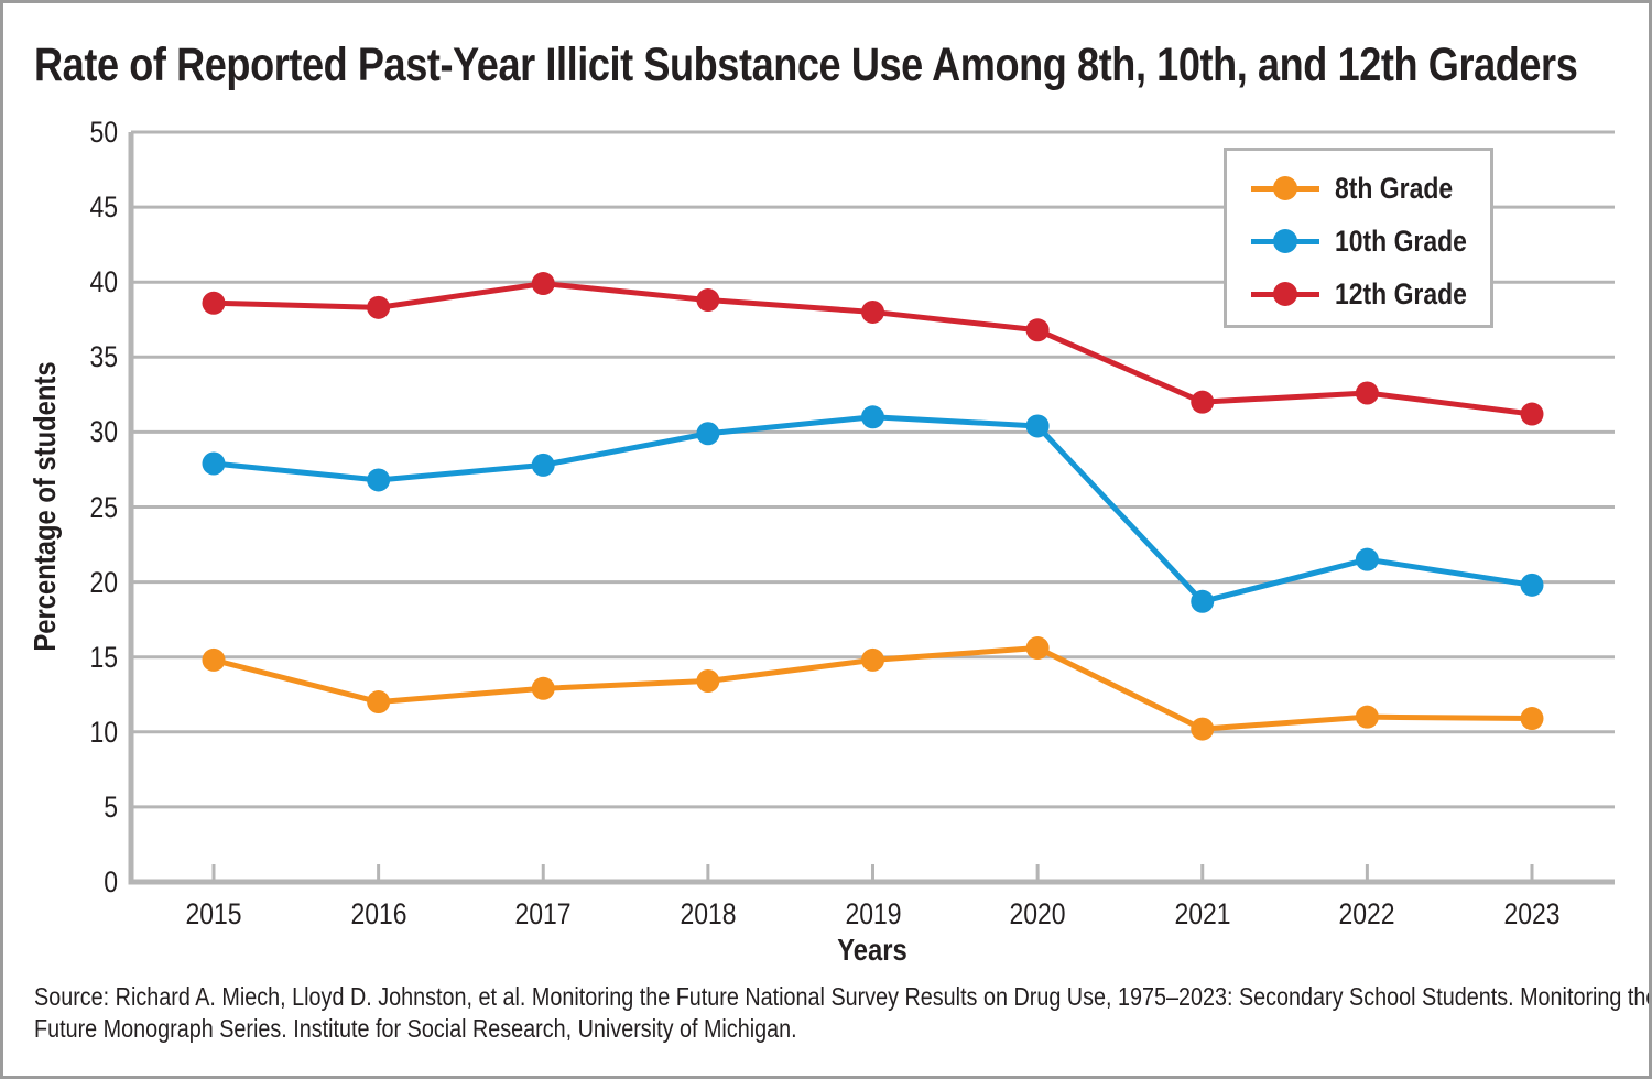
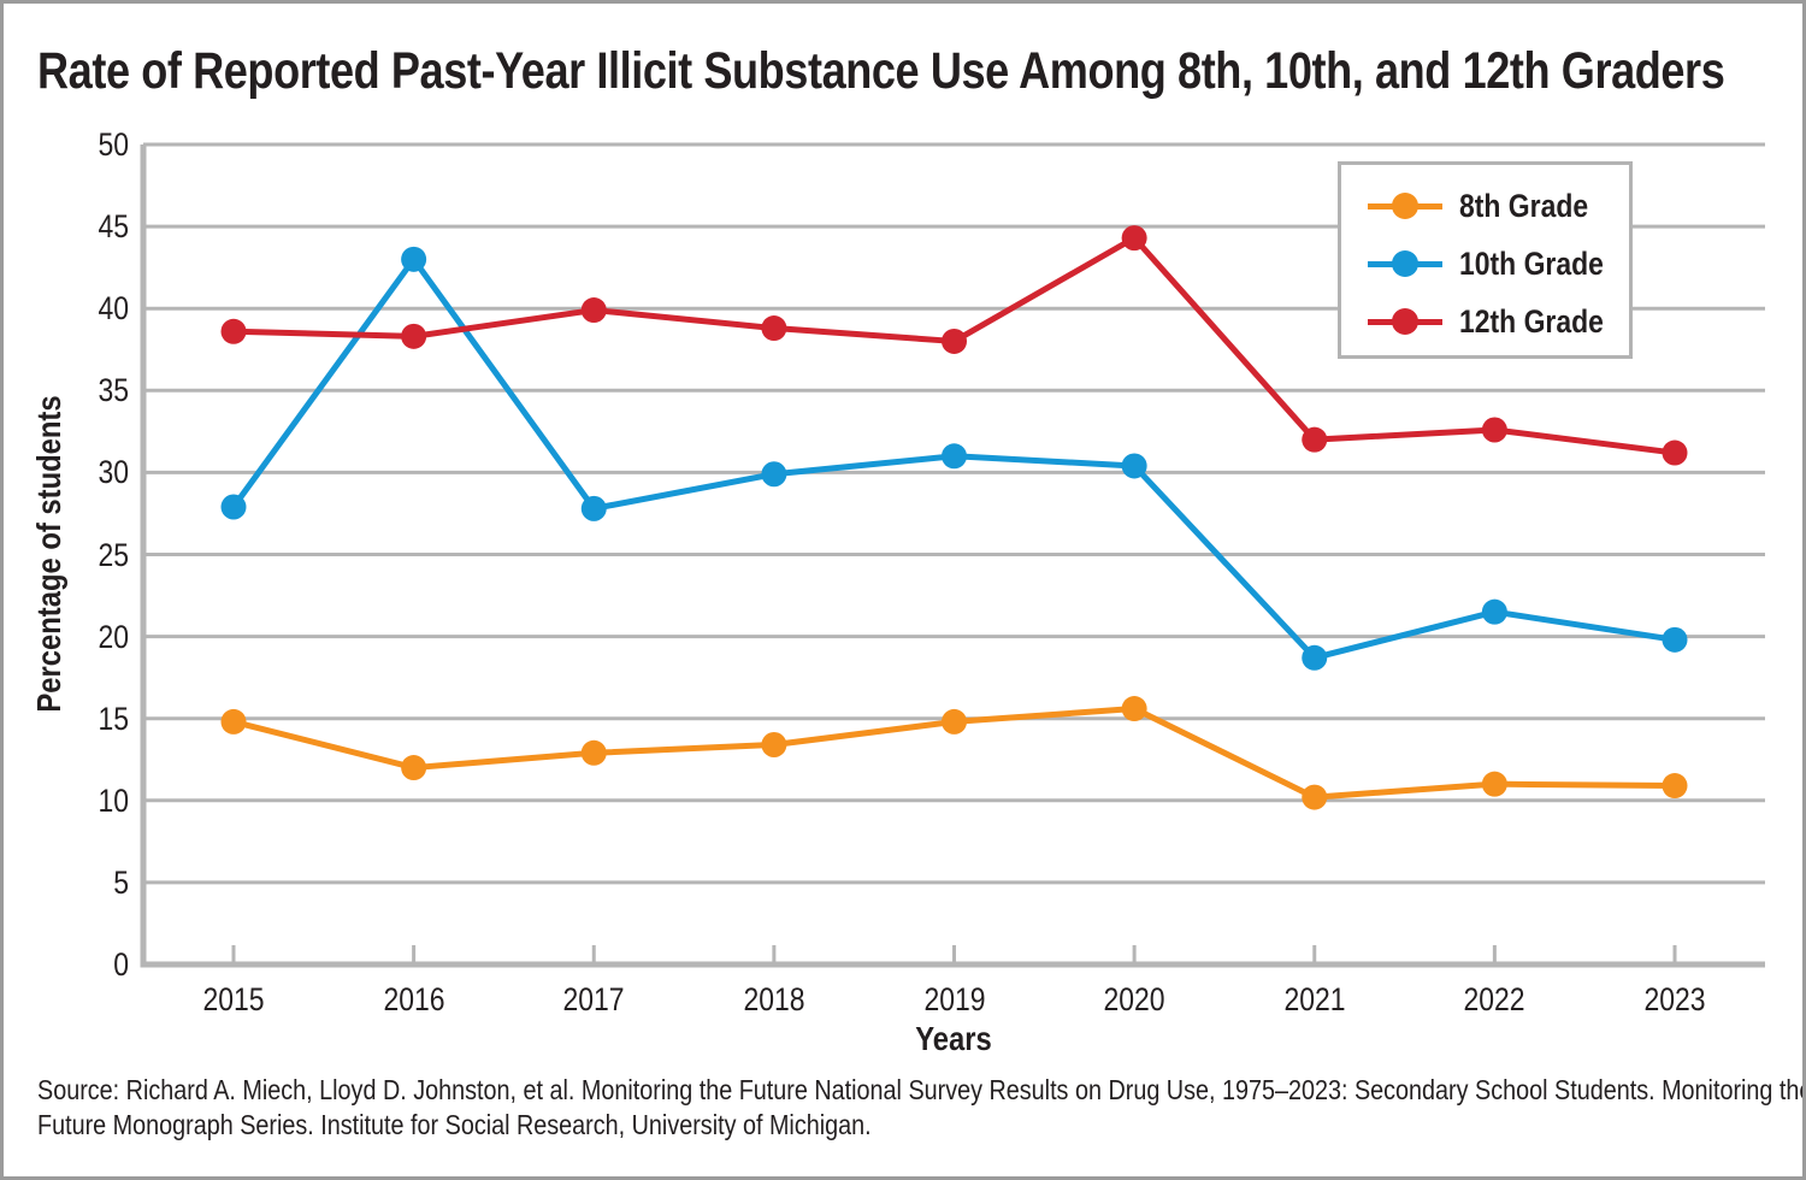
10th Grade/2016: 26.8 -> 43.0
12th Grade/2020: 36.8 -> 44.3
